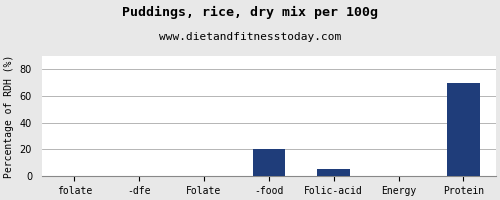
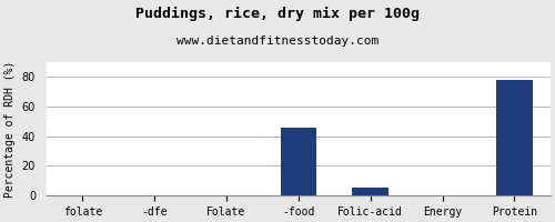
-food: 20 -> 46
Protein: 70 -> 78
